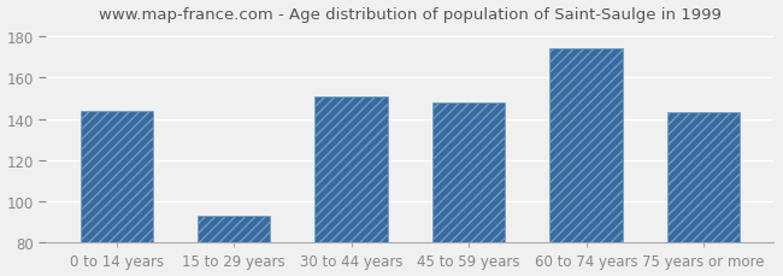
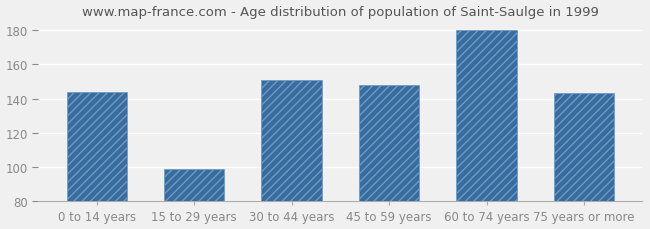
15 to 29 years: 93 -> 99
60 to 74 years: 174 -> 180
